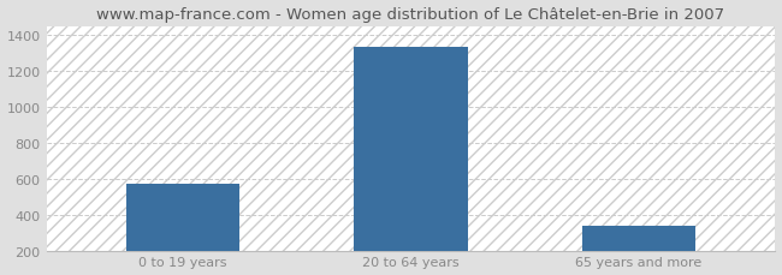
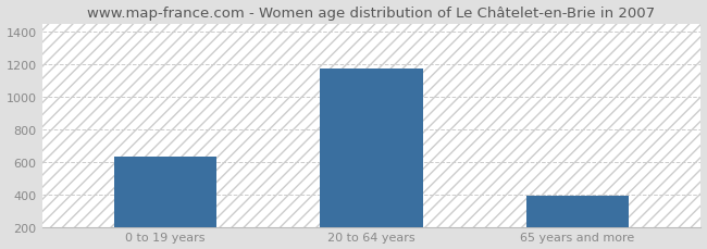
0 to 19 years: 570 -> 630
20 to 64 years: 1330 -> 1170
65 years and more: 340 -> 390
